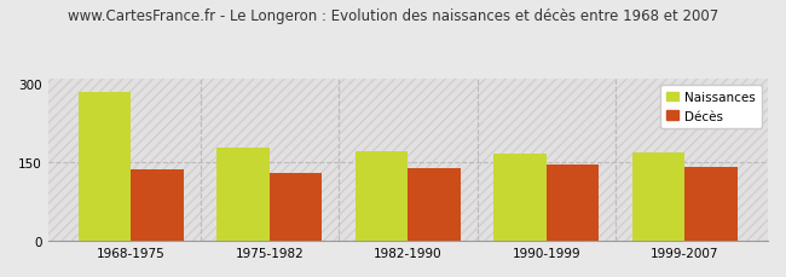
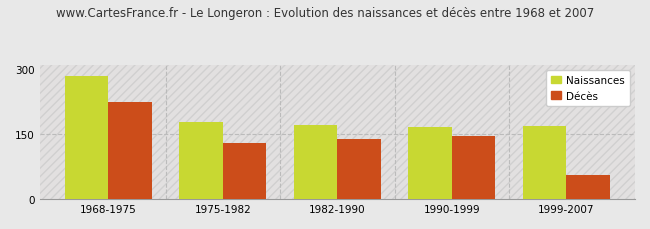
Décès/1968-1975: 136 -> 225
Décès/1999-2007: 141 -> 55
